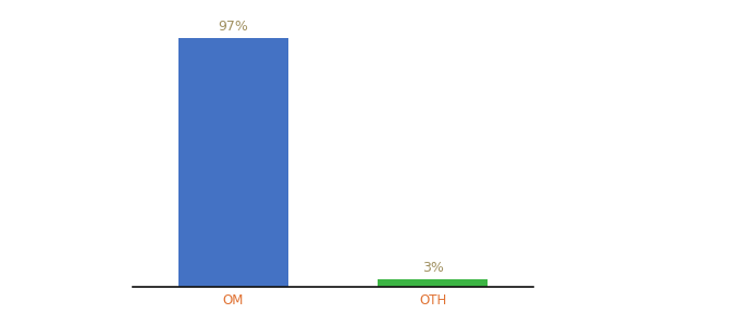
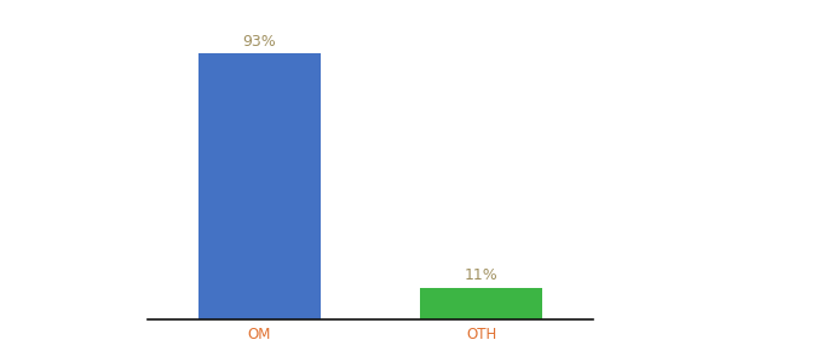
OM: 97% -> 93%
OTH: 3% -> 11%
